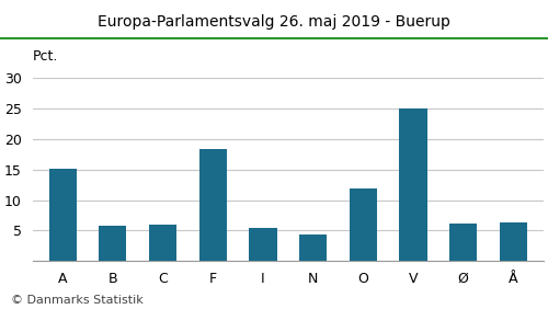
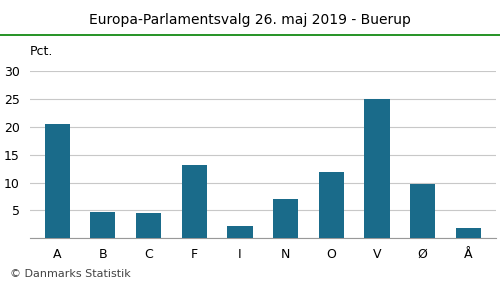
A: 15.2 -> 20.5
B: 5.8 -> 4.7
C: 6.0 -> 4.6
F: 18.4 -> 13.2
I: 5.4 -> 2.2
N: 4.4 -> 7.0
Ø: 6.2 -> 9.8
Å: 6.4 -> 1.9
